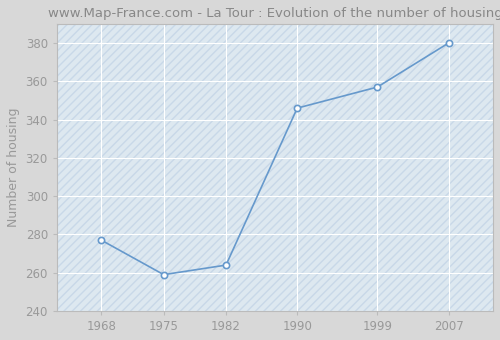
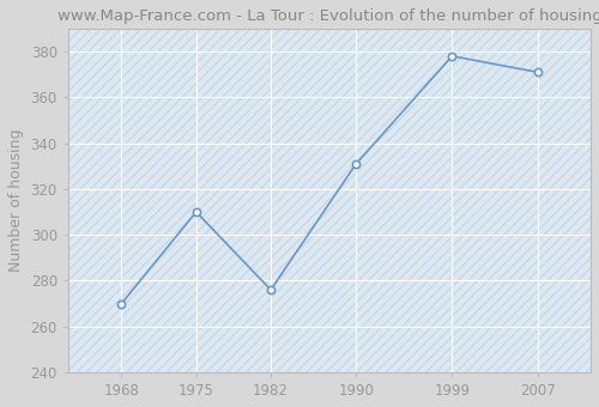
1968: 277 -> 270
1975: 259 -> 310
1982: 264 -> 276
1990: 346 -> 331
1999: 357 -> 378
2007: 380 -> 371
